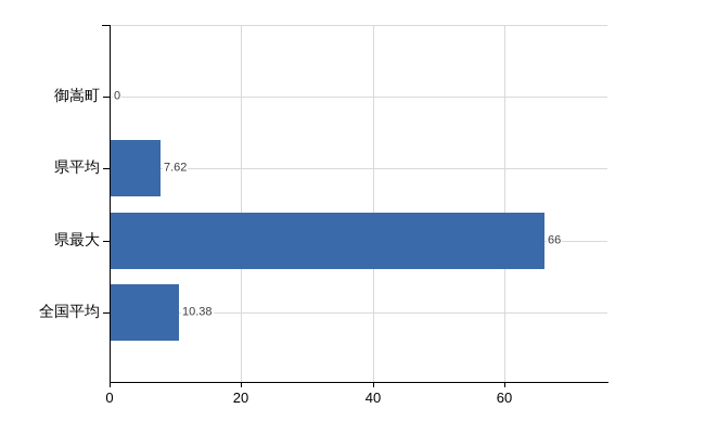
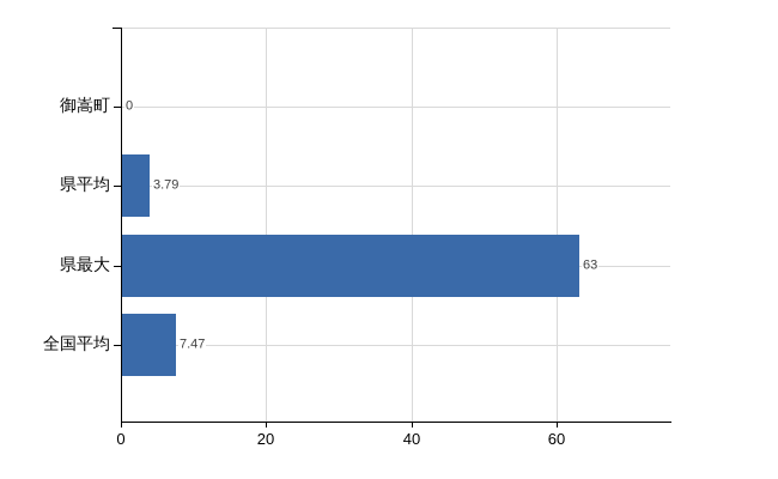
県平均: 7.62 -> 3.79
県最大: 66 -> 63
全国平均: 10.38 -> 7.47
